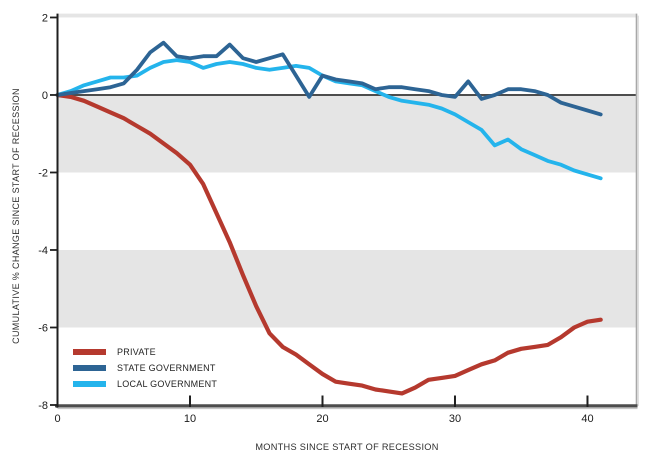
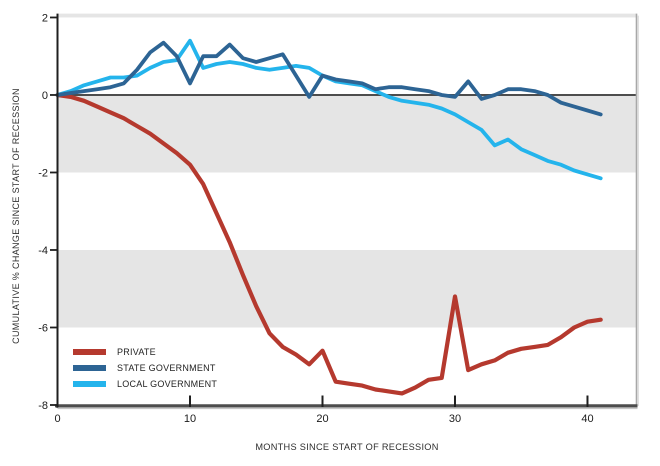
STATE GOVERNMENT/10: 0.9 -> 0.3
LOCAL GOVERNMENT/10: 0.8 -> 1.4
PRIVATE/20: -7.2 -> -6.6
PRIVATE/30: -7.2 -> -5.2
